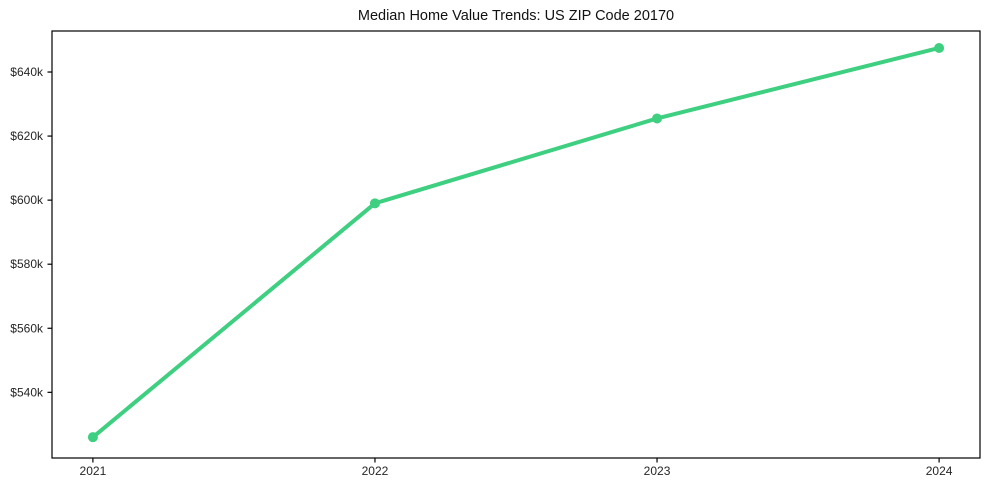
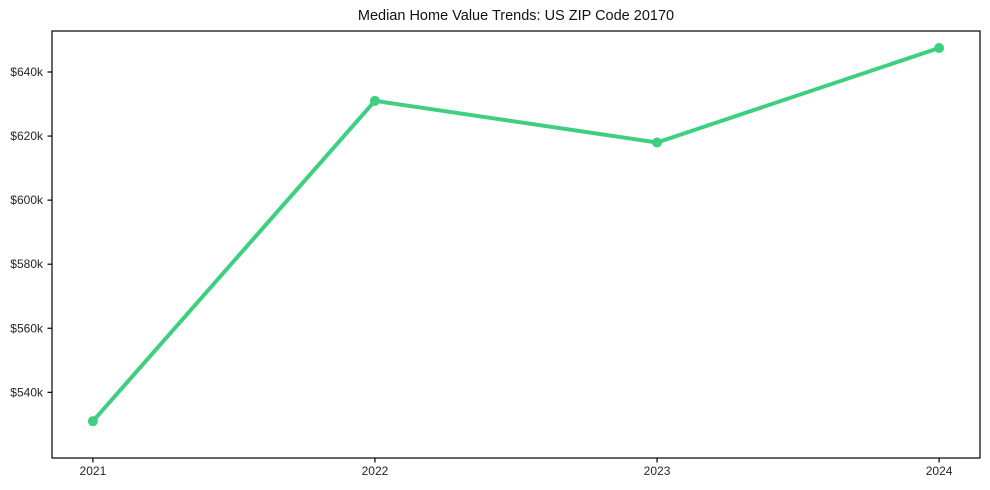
2021: $526k -> $531k
2022: $599k -> $631k
2023: $626k -> $618k
